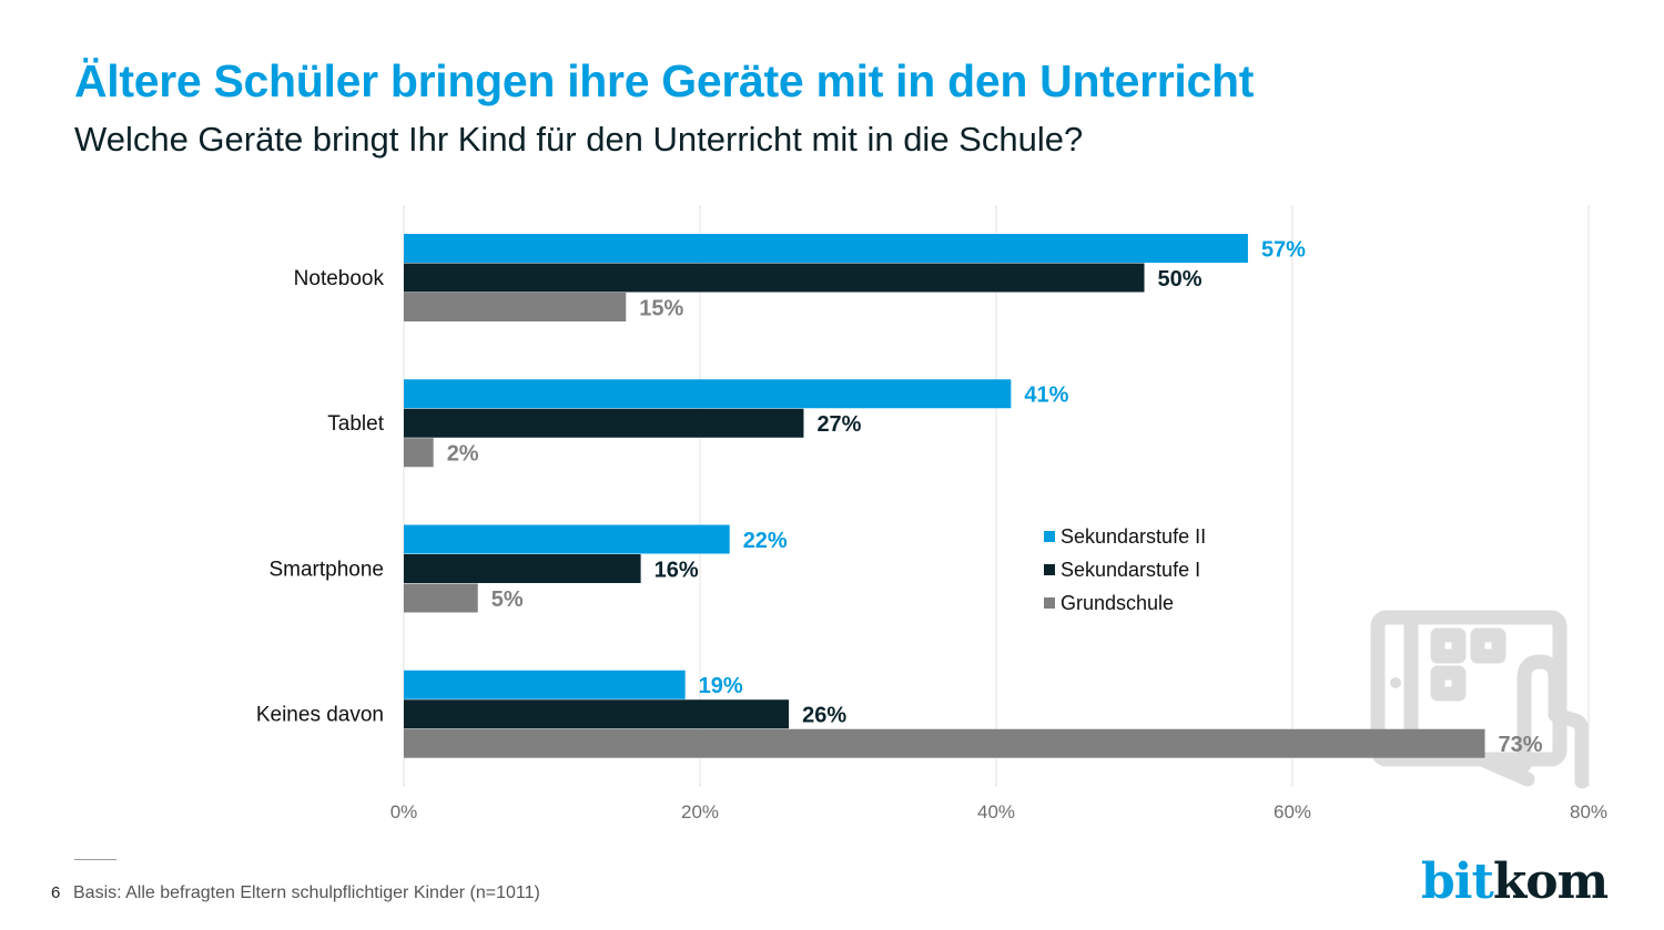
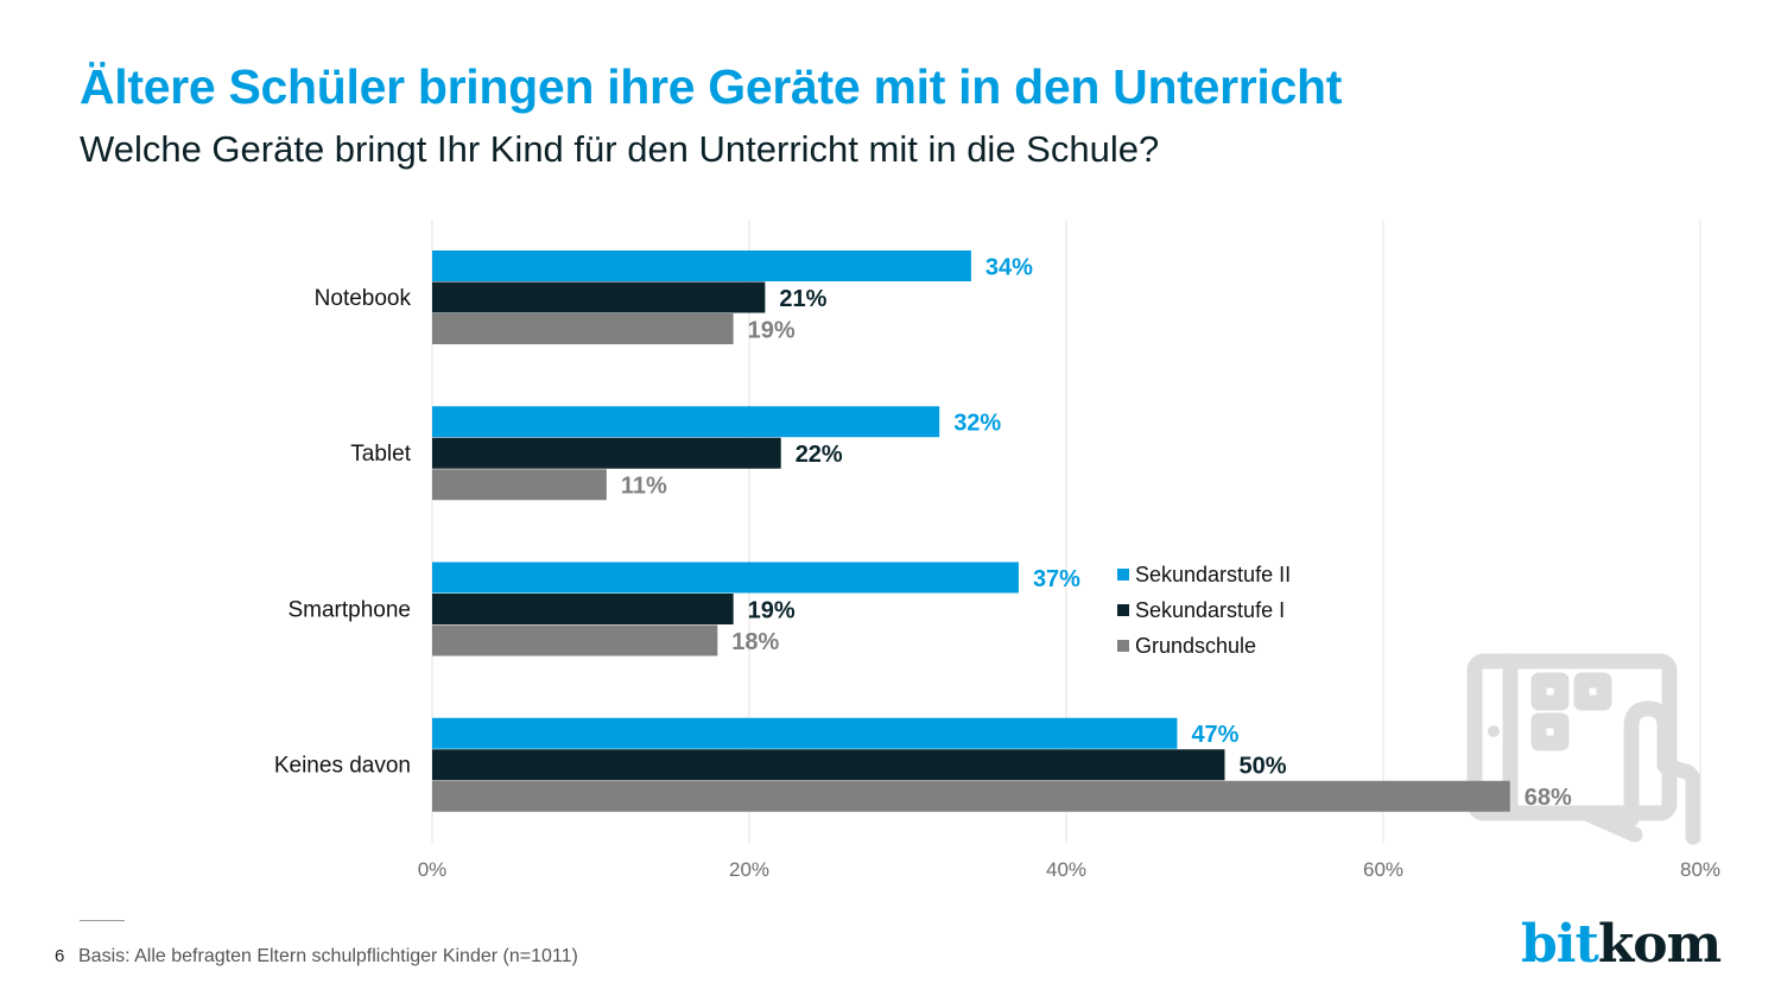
Sekundarstufe II/Notebook: 57% -> 34%
Sekundarstufe I/Notebook: 50% -> 21%
Grundschule/Notebook: 15% -> 19%
Sekundarstufe II/Tablet: 41% -> 32%
Sekundarstufe I/Tablet: 27% -> 22%
Grundschule/Tablet: 2% -> 11%
Sekundarstufe II/Smartphone: 22% -> 37%
Sekundarstufe I/Smartphone: 16% -> 19%
Grundschule/Smartphone: 5% -> 18%
Sekundarstufe II/Keines davon: 19% -> 47%
Sekundarstufe I/Keines davon: 26% -> 50%
Grundschule/Keines davon: 73% -> 68%
